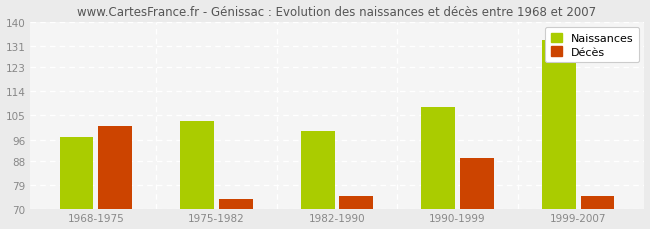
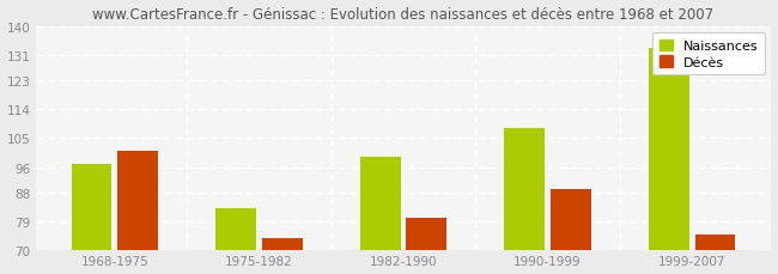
Naissances/1975-1982: 103 -> 83
Décès/1982-1990: 75 -> 80
